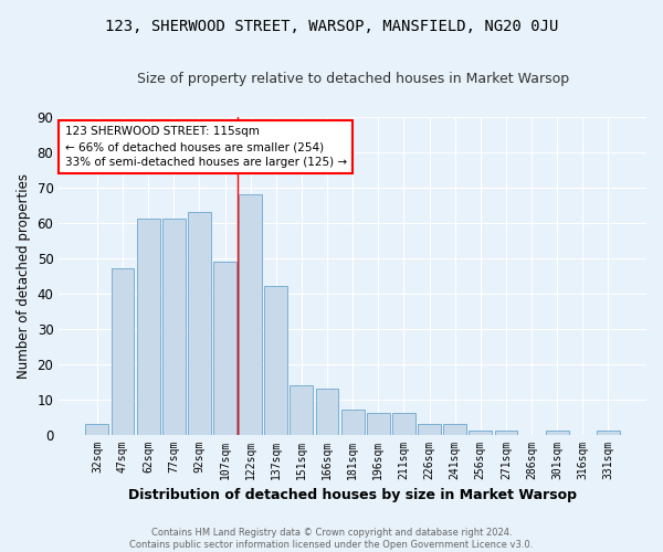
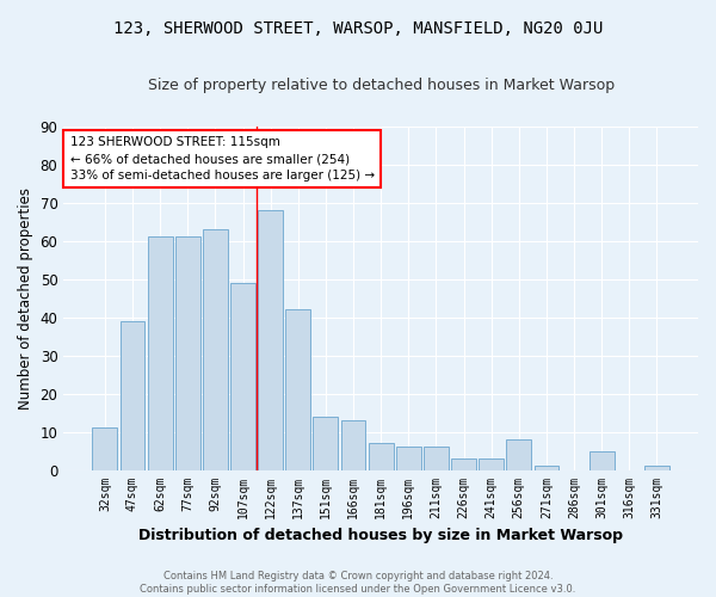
32sqm: 3 -> 11
47sqm: 47 -> 39
256sqm: 1 -> 8
301sqm: 1 -> 5
